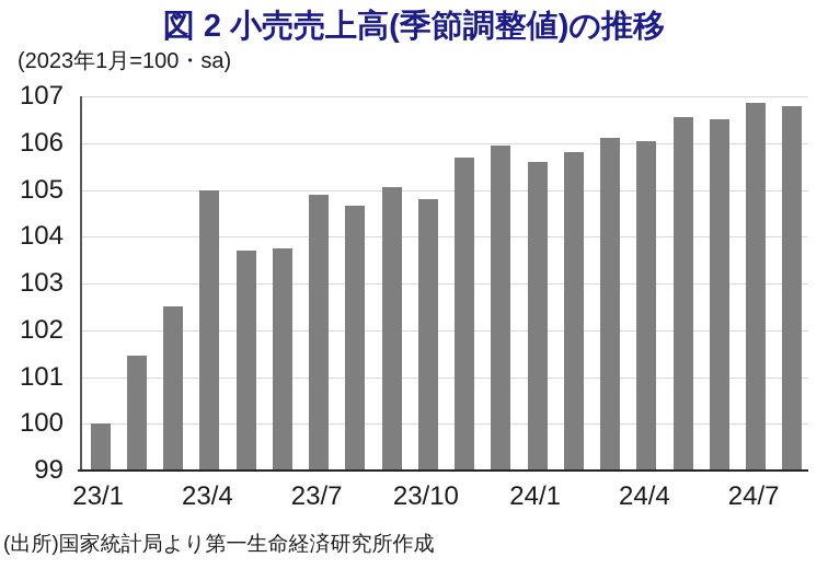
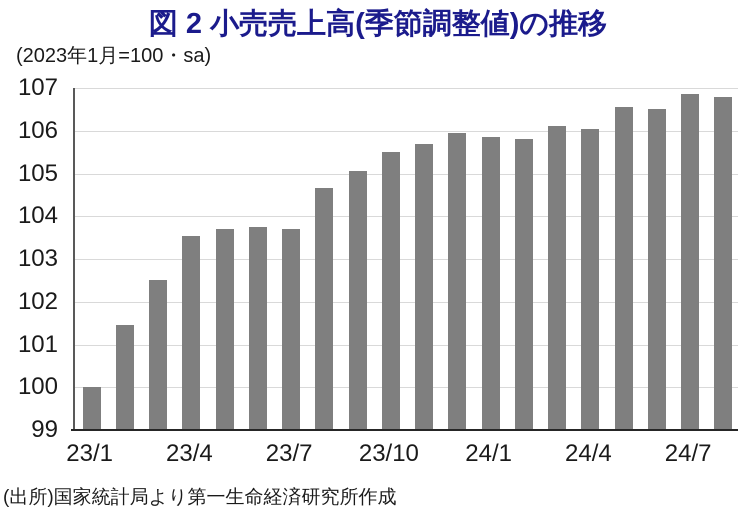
23/4: 105.0 -> 103.5
23/7: 104.9 -> 103.7
23/10: 104.8 -> 105.5
24/1: 105.6 -> 105.8
